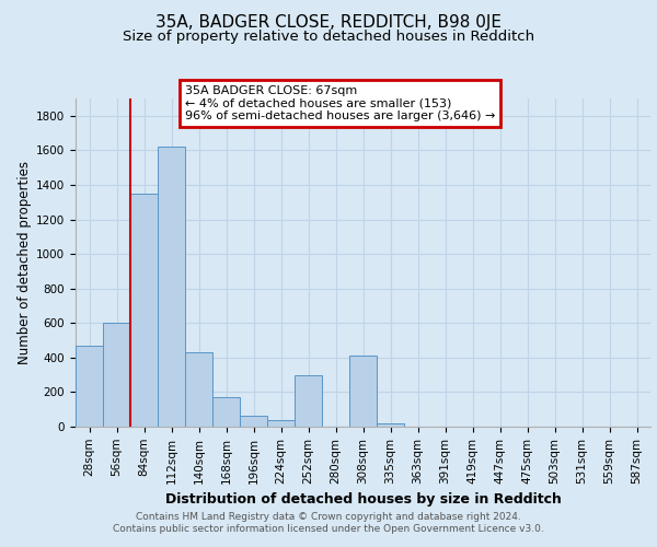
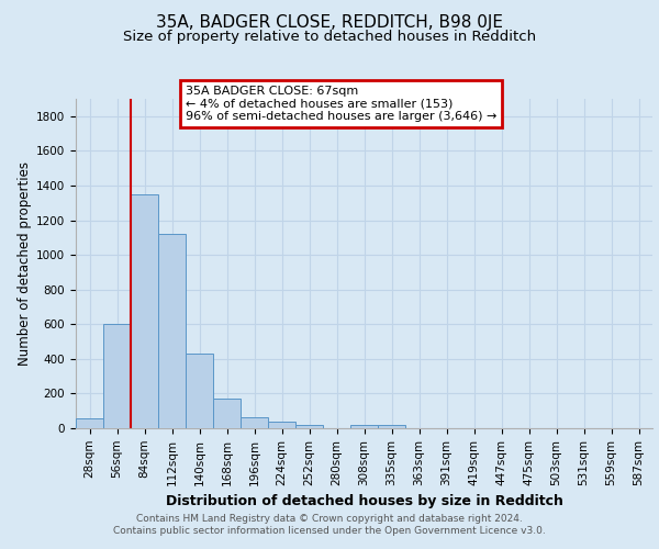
28sqm: 470 -> 60
112sqm: 1620 -> 1120
252sqm: 300 -> 20
308sqm: 410 -> 20
